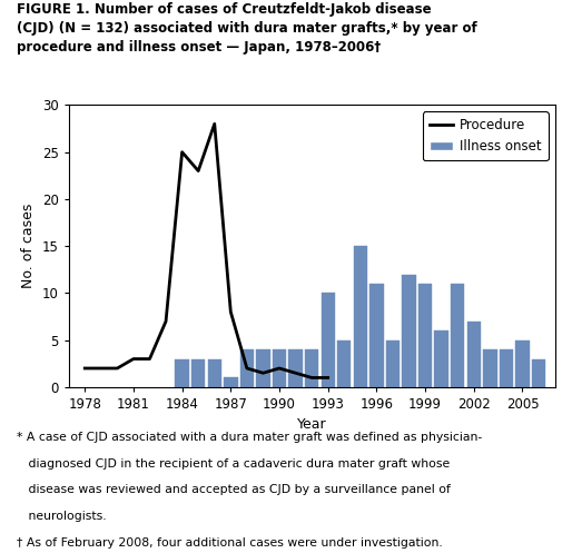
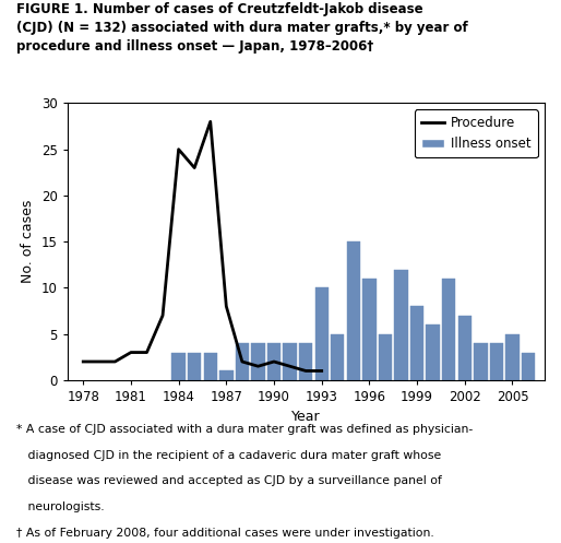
Illness onset/1999: 11 -> 8
